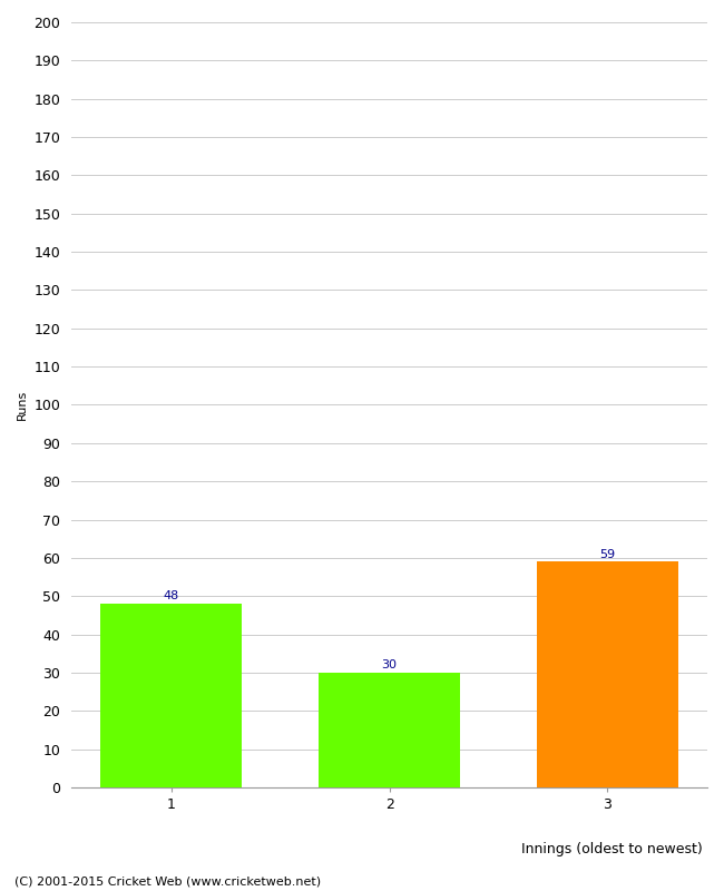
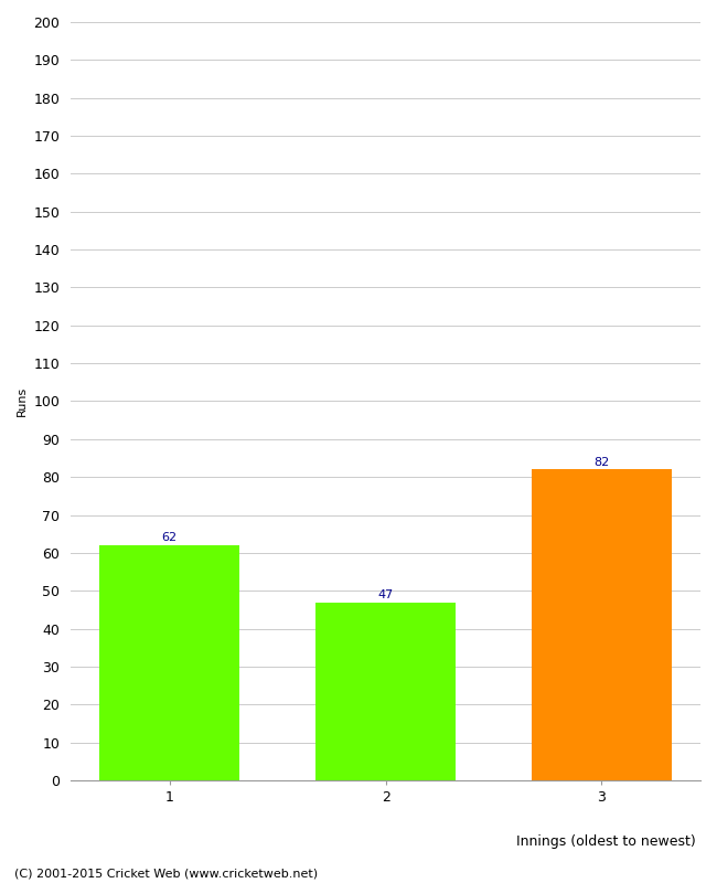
1: 48 -> 62
2: 30 -> 47
3: 59 -> 82
